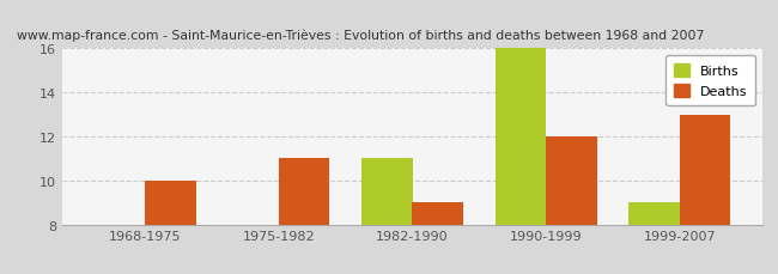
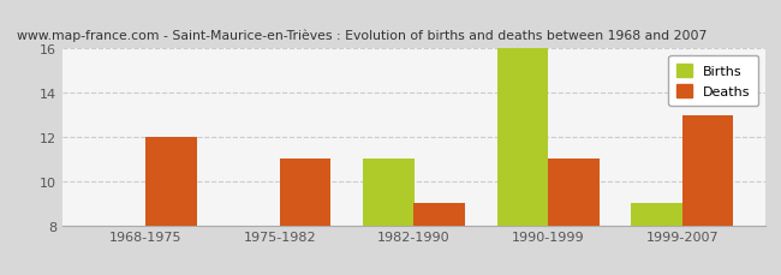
Deaths/1968-1975: 10 -> 12
Deaths/1990-1999: 12 -> 11
